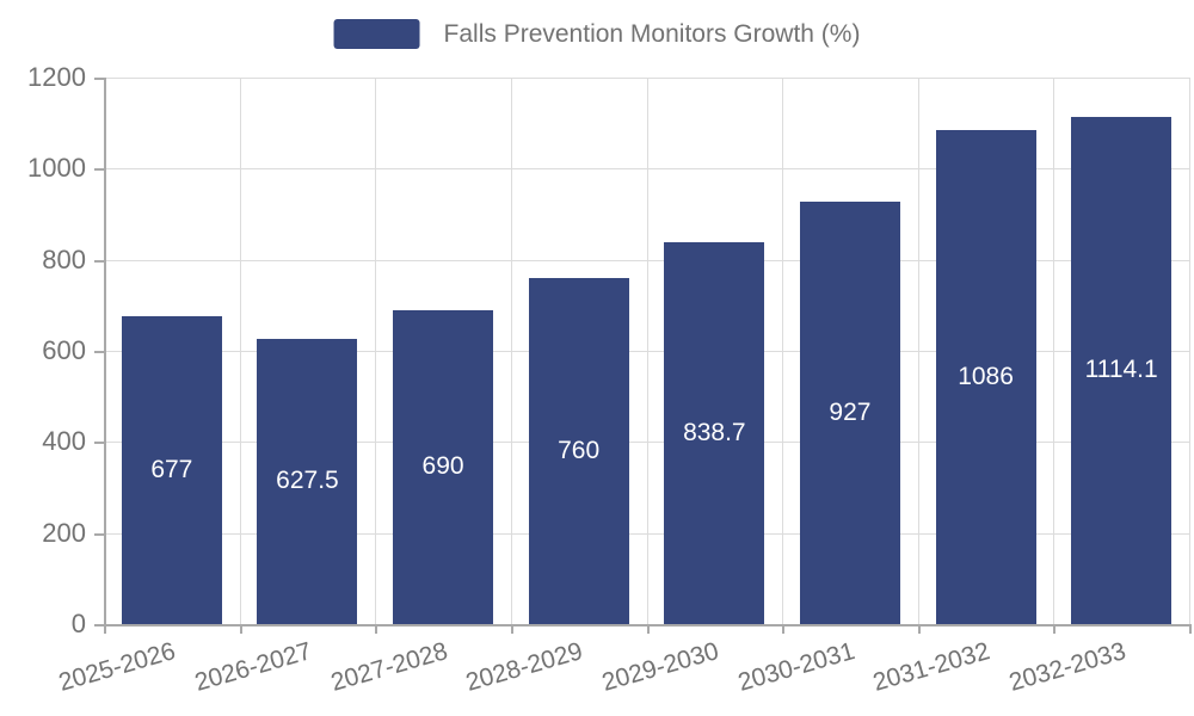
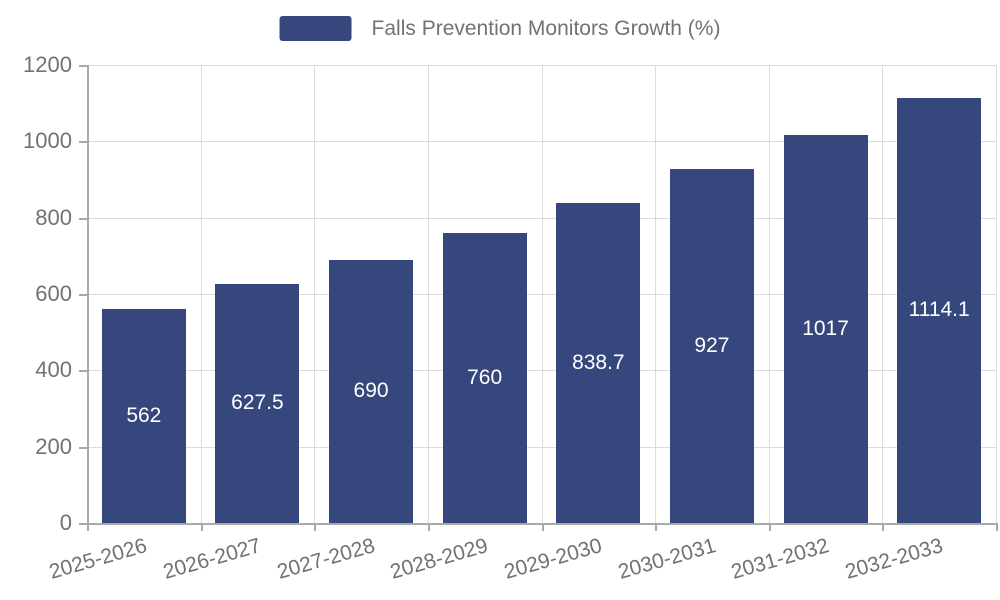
2025-2026: 677 -> 562
2031-2032: 1086 -> 1017
